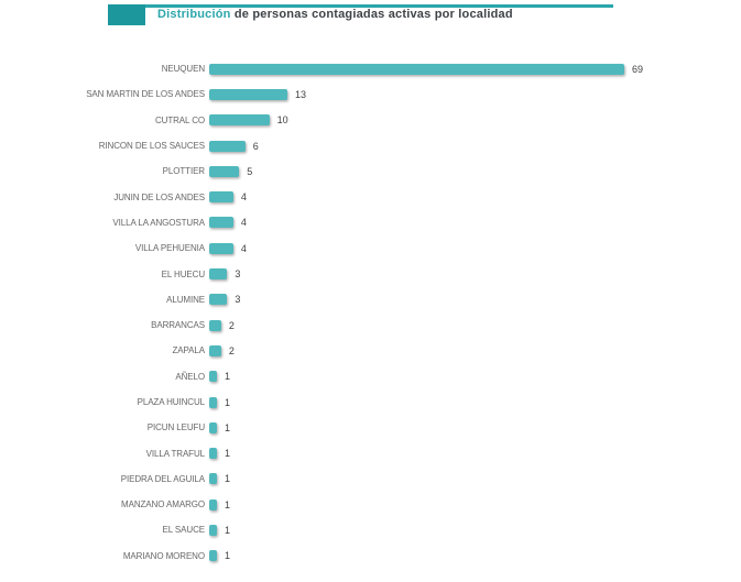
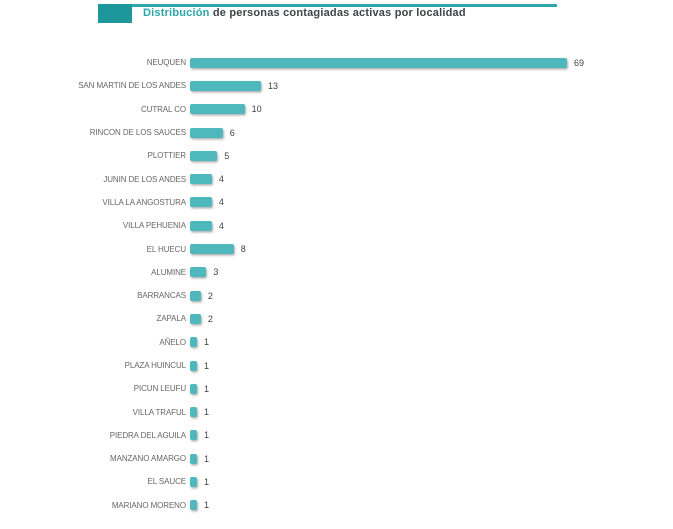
EL HUECU: 3 -> 8
